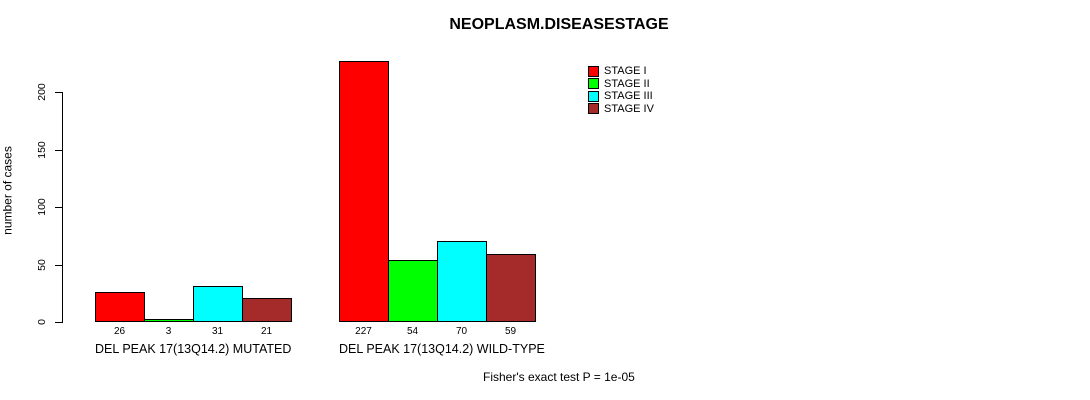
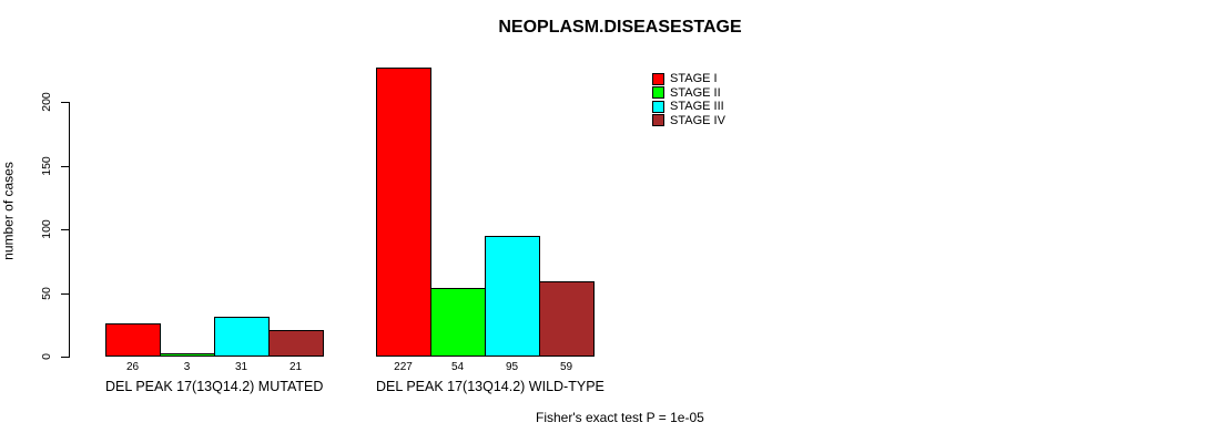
STAGE III/DEL PEAK 17(13Q14.2) WILD-TYPE: 70 -> 95
